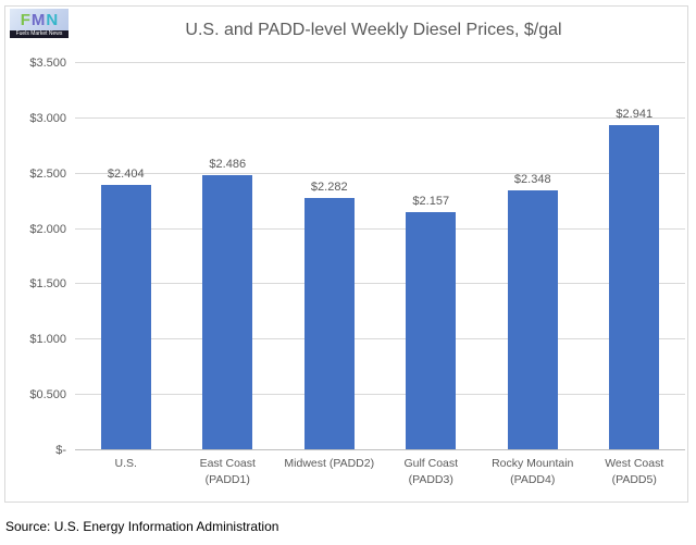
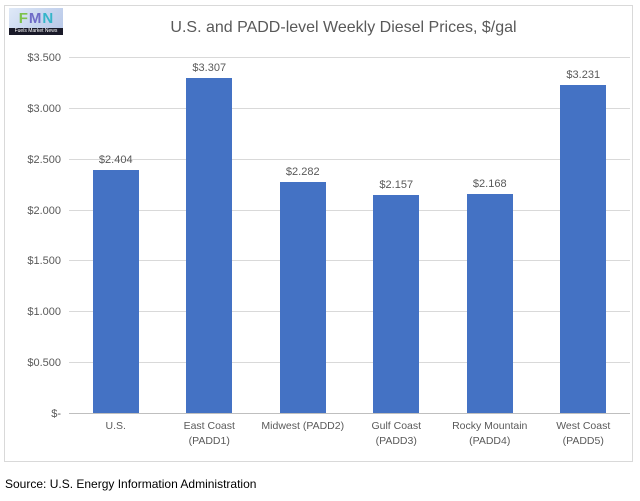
East Coast (PADD1): $2.486 -> $3.307
Rocky Mountain (PADD4): $2.348 -> $2.168
West Coast (PADD5): $2.941 -> $3.231
